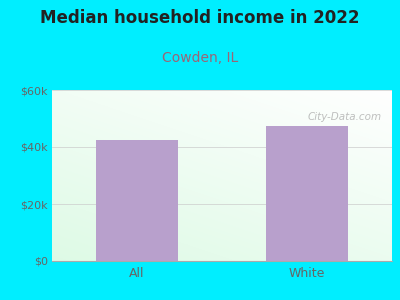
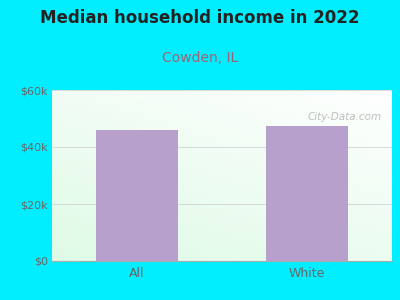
All: $42.5k -> $46.0k
